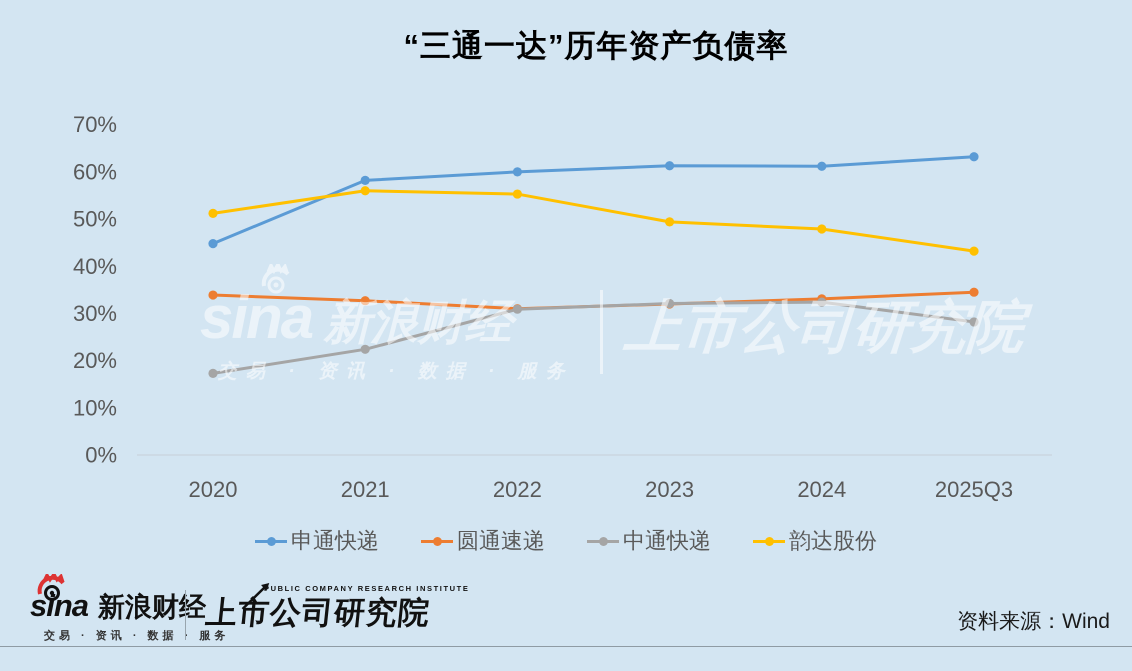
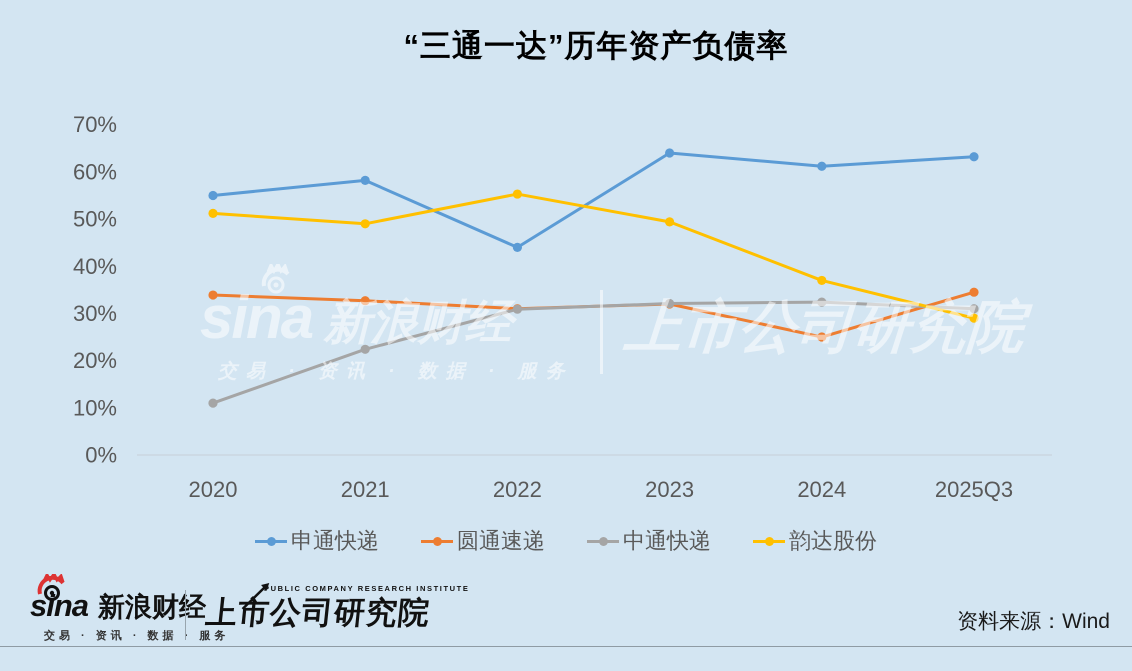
申通快递/2020: 45% -> 55%
中通快递/2020: 17% -> 11%
韵达股份/2021: 56% -> 49%
申通快递/2022: 60% -> 44%
申通快递/2023: 61% -> 64%
圆通速递/2024: 33% -> 25%
韵达股份/2024: 48% -> 37%
中通快递/2025Q3: 28% -> 31%
韵达股份/2025Q3: 43% -> 29%
